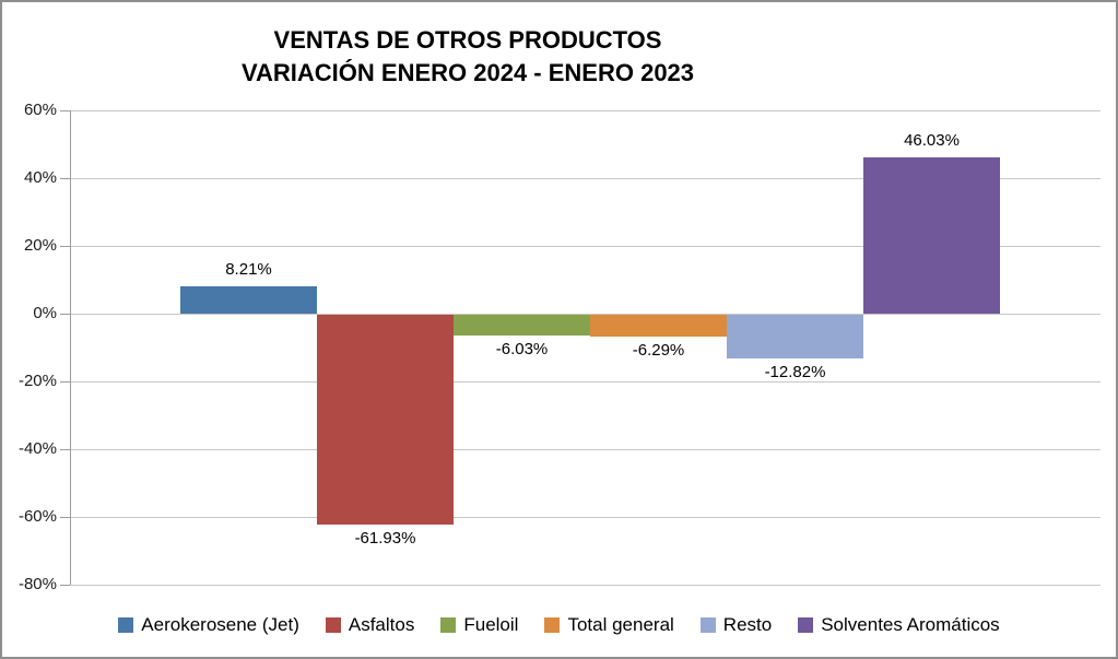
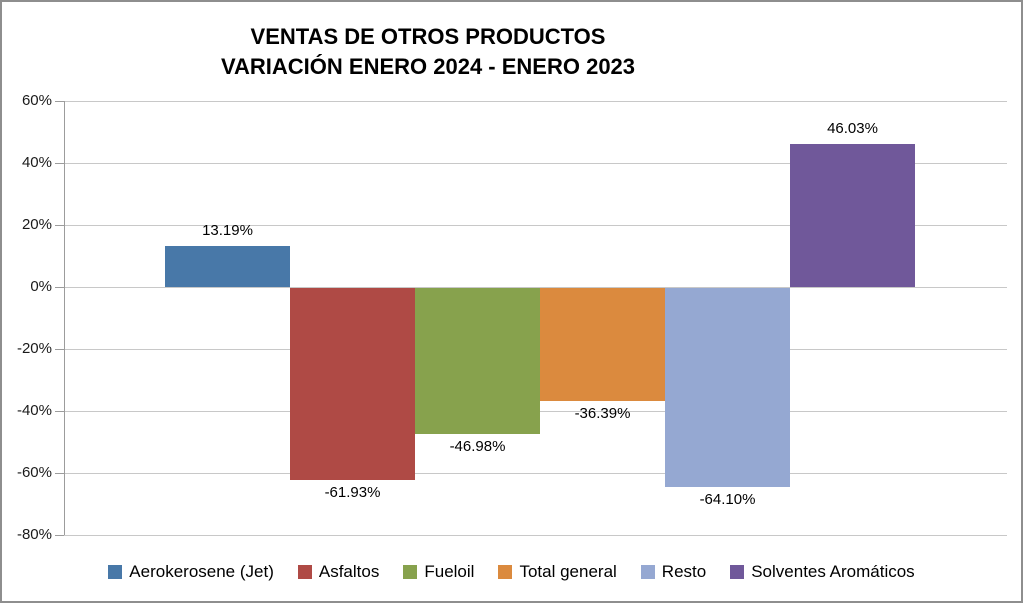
Aerokerosene (Jet): 8.21% -> 13.19%
Fueloil: -6.03% -> -46.98%
Total general: -6.29% -> -36.39%
Resto: -12.82% -> -64.10%
